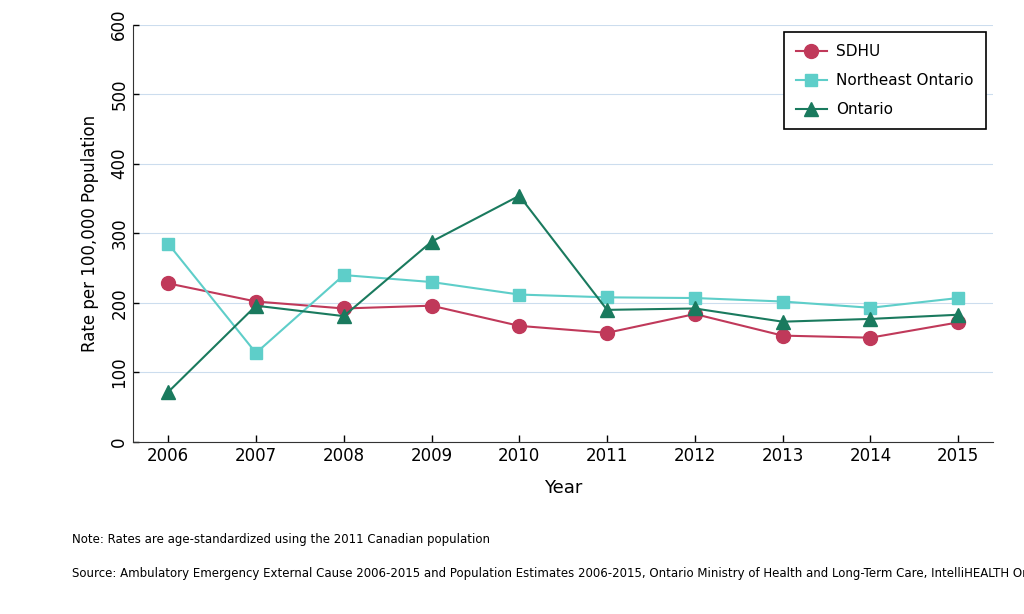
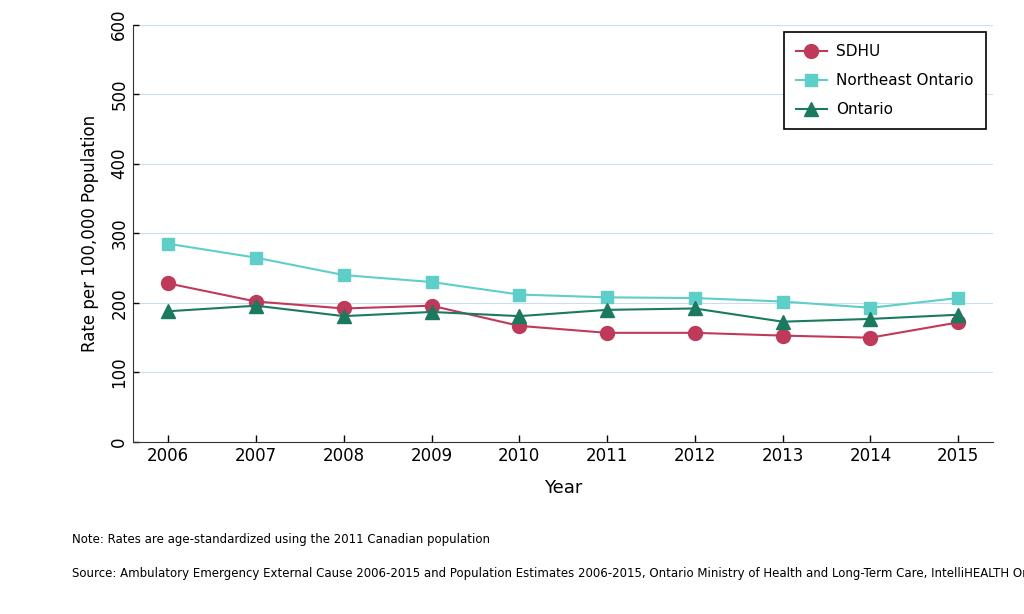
Ontario/2006: 72 -> 188
Northeast Ontario/2007: 128 -> 265
Ontario/2009: 288 -> 187
Ontario/2010: 354 -> 181
SDHU/2012: 184 -> 157
